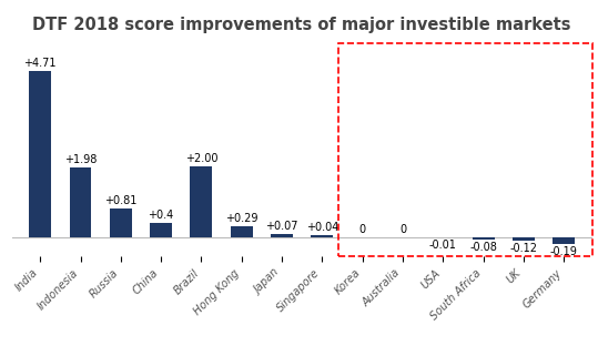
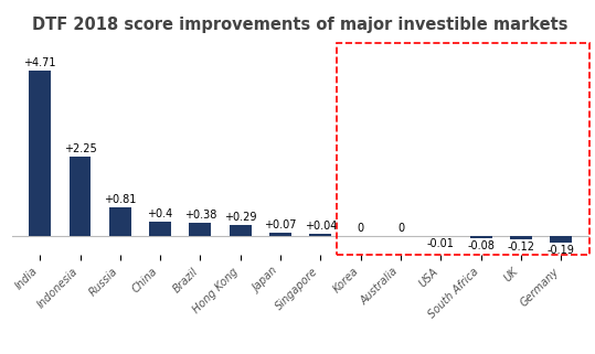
Indonesia: +1.98 -> +2.25
Brazil: +2.00 -> +0.38
